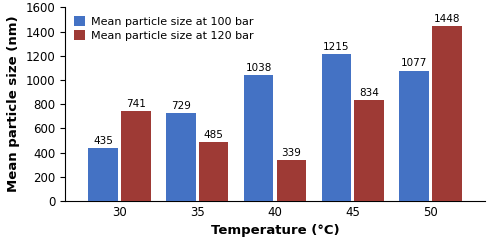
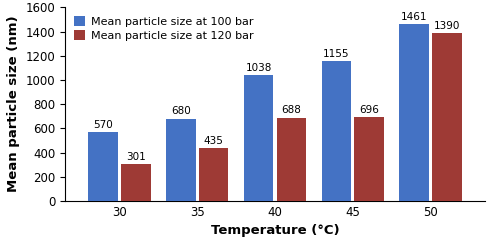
Mean particle size at 100 bar/30: 435 -> 570
Mean particle size at 120 bar/30: 741 -> 301
Mean particle size at 100 bar/35: 729 -> 680
Mean particle size at 120 bar/35: 485 -> 435
Mean particle size at 120 bar/40: 339 -> 688
Mean particle size at 100 bar/45: 1215 -> 1155
Mean particle size at 120 bar/45: 834 -> 696
Mean particle size at 100 bar/50: 1077 -> 1461
Mean particle size at 120 bar/50: 1448 -> 1390
